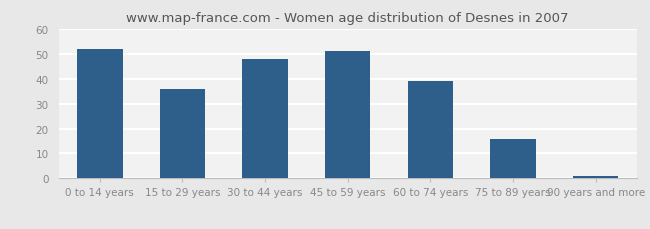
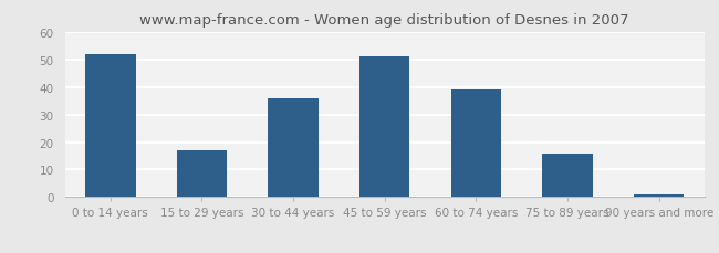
15 to 29 years: 36 -> 17
30 to 44 years: 48 -> 36
